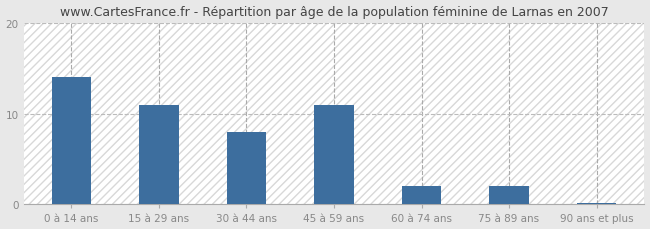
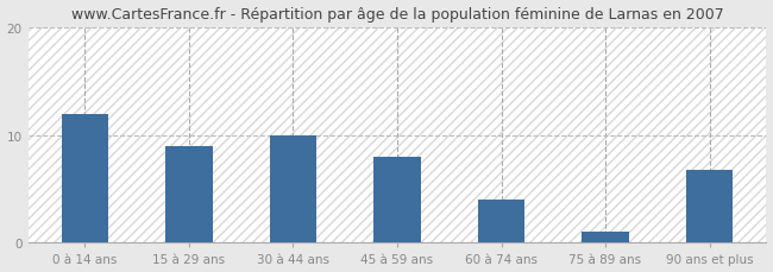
0 à 14 ans: 14.0 -> 12.0
15 à 29 ans: 11.0 -> 9.0
30 à 44 ans: 8.0 -> 10.0
45 à 59 ans: 11.0 -> 8.0
60 à 74 ans: 2.0 -> 4.0
75 à 89 ans: 2.0 -> 1.0
90 ans et plus: 0.2 -> 6.8
